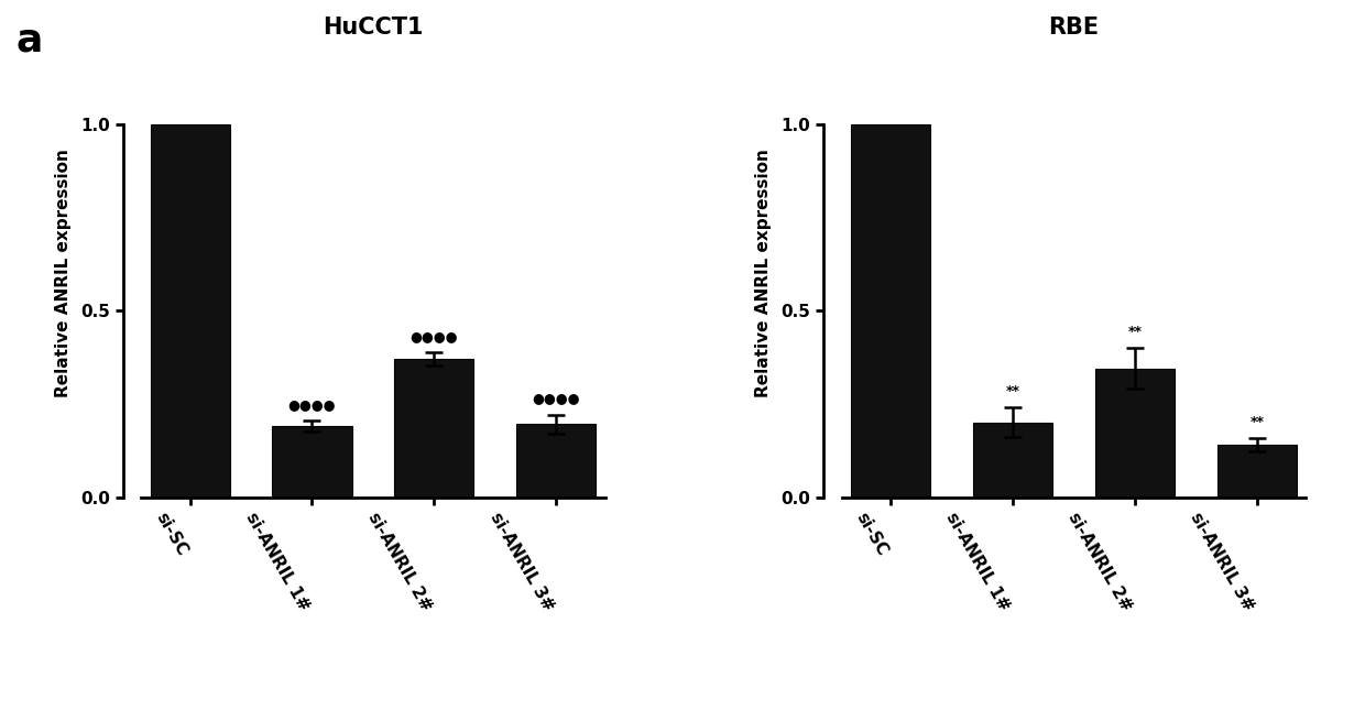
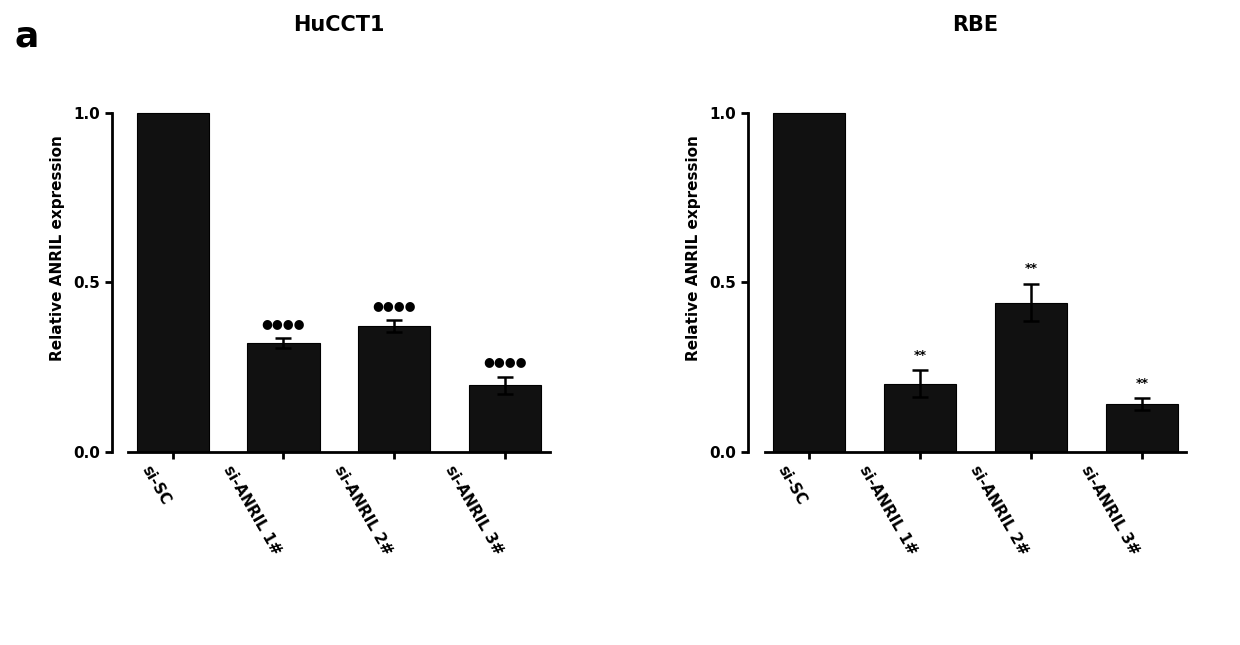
HuCCT1/si-ANRIL 1#: 0.190 -> 0.320
RBE/si-ANRIL 2#: 0.345 -> 0.440
